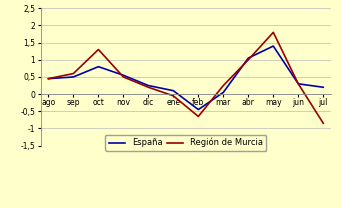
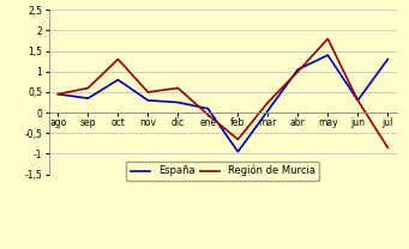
España/sep: 0,50 -> 0,35
España/nov: 0,55 -> 0,30
Región de Murcia/dic: 0,20 -> 0,60
España/feb: -0,45 -> -0,95
España/jul: 0,20 -> 1,30
